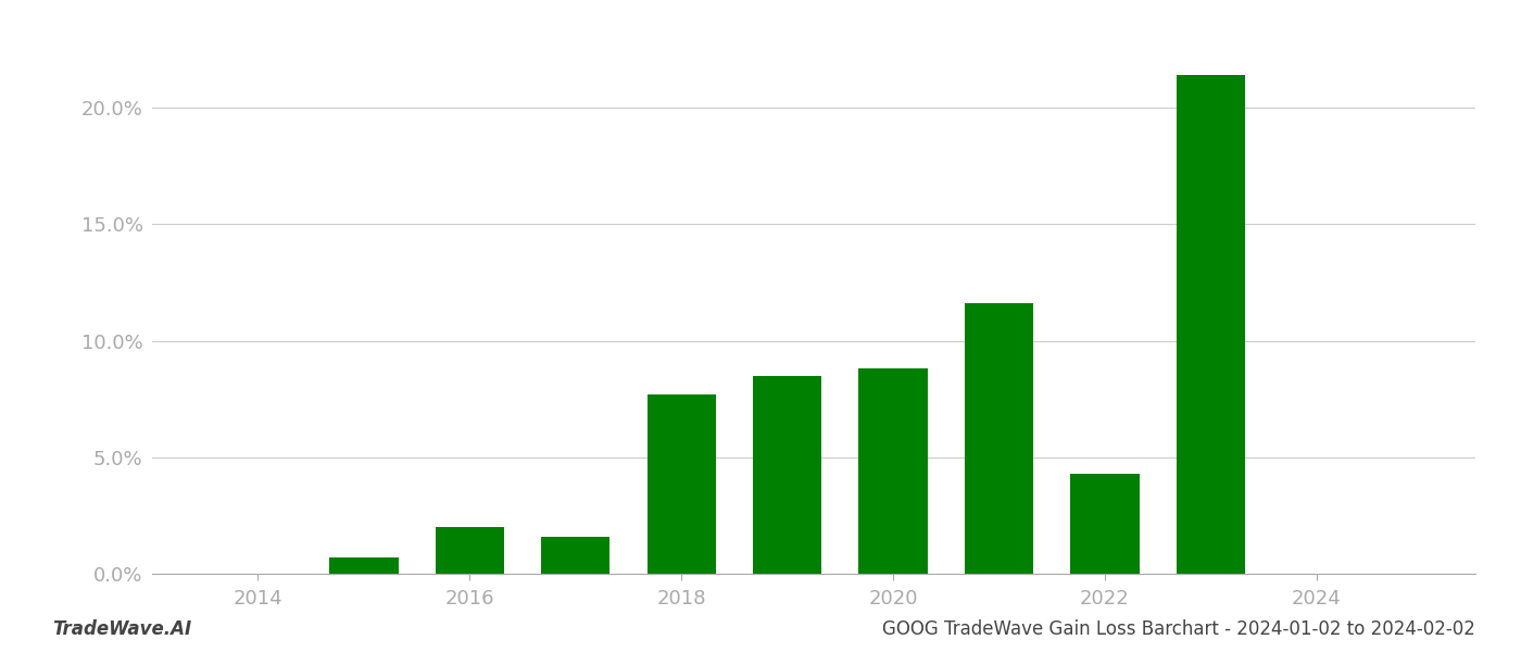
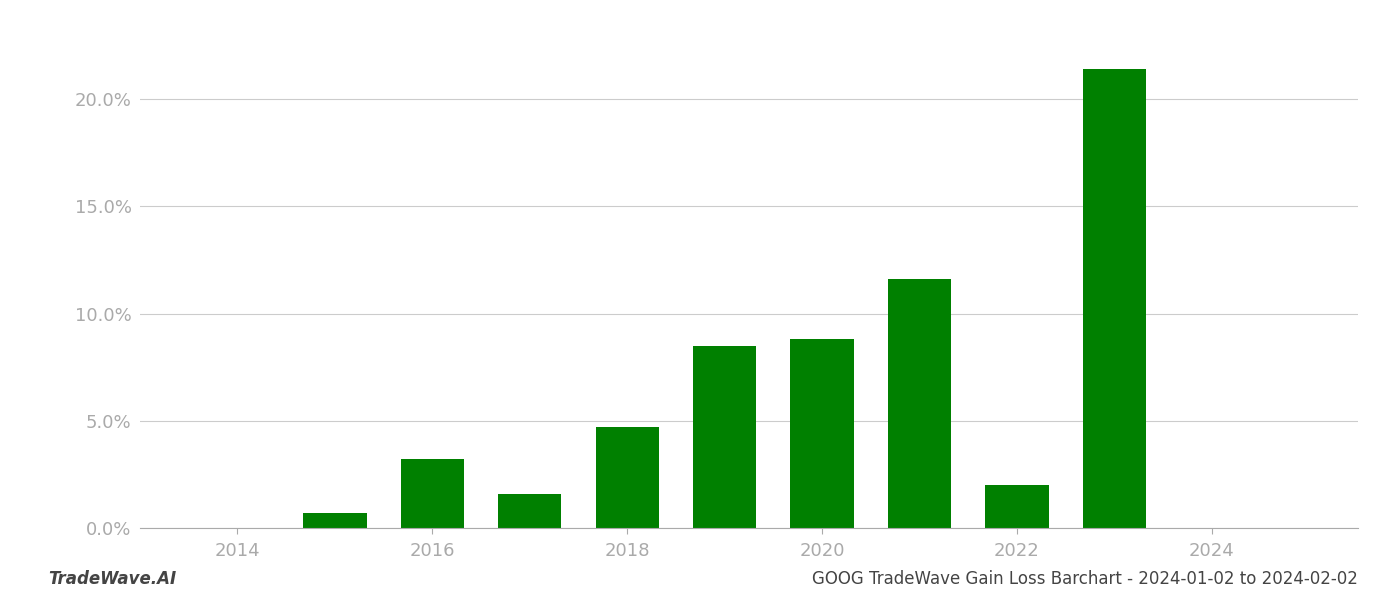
2016: 2.0% -> 3.2%
2018: 7.7% -> 4.7%
2022: 4.3% -> 2.0%
